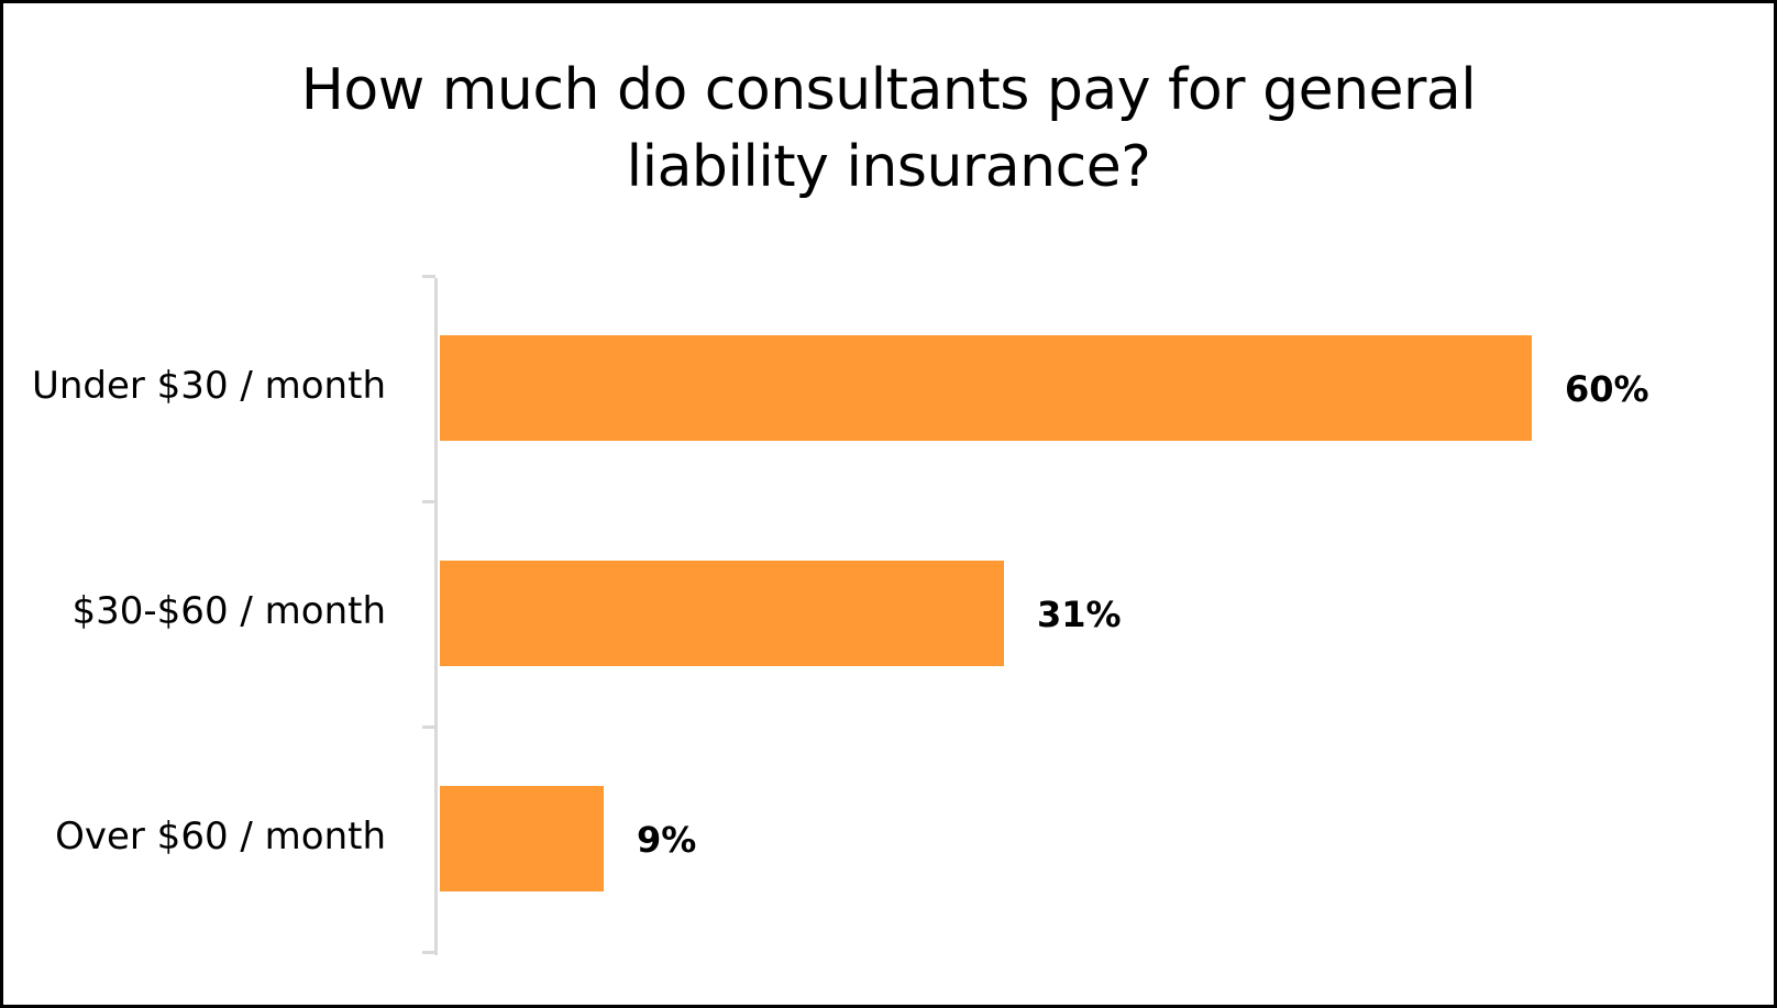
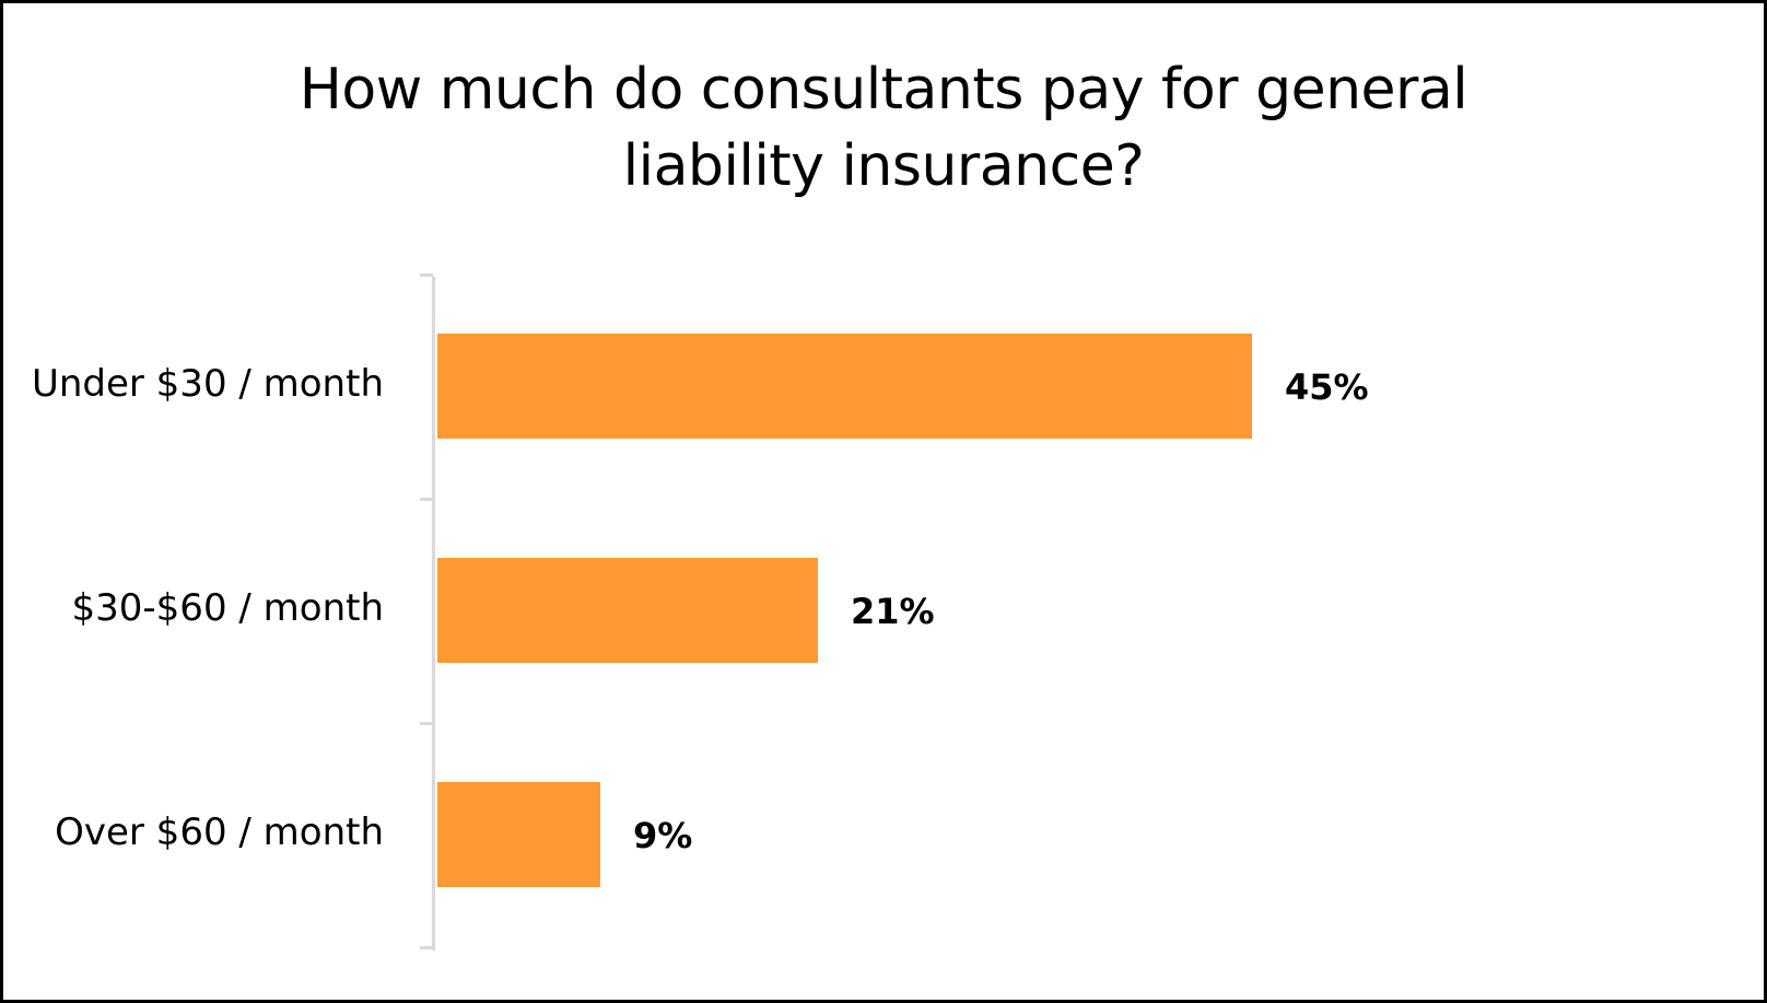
Under $30 / month: 60% -> 45%
$30-$60 / month: 31% -> 21%
